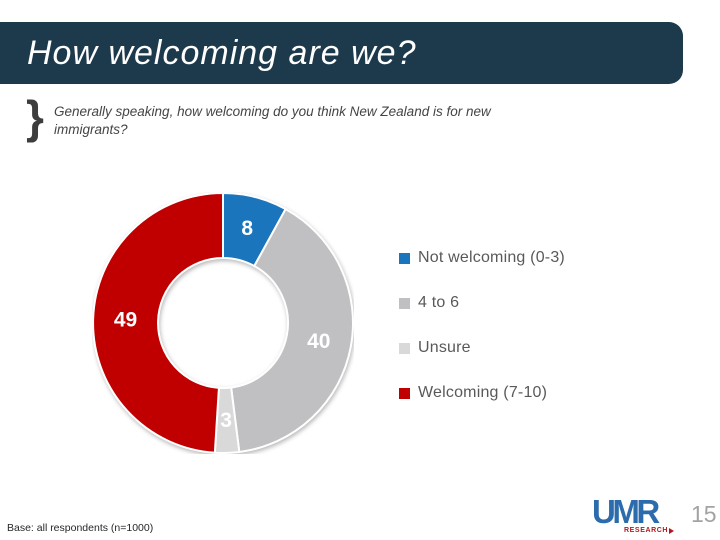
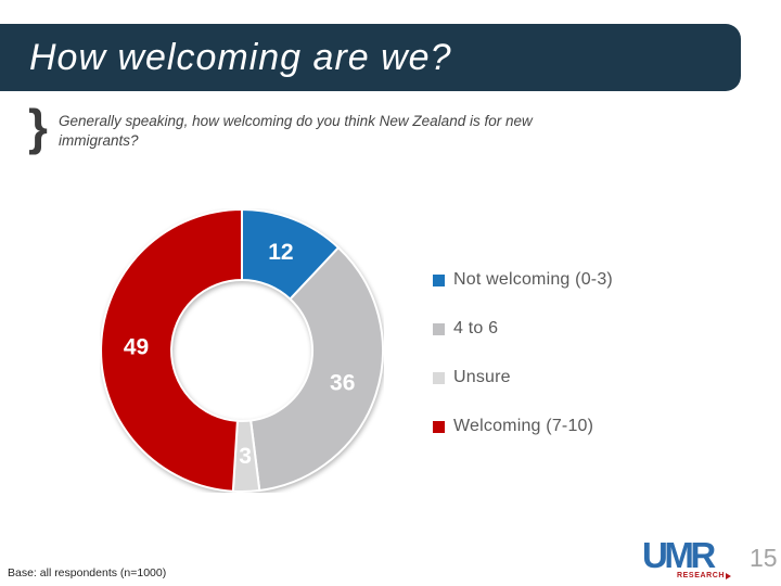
Not welcoming (0-3): 8 -> 12
4 to 6: 40 -> 36
